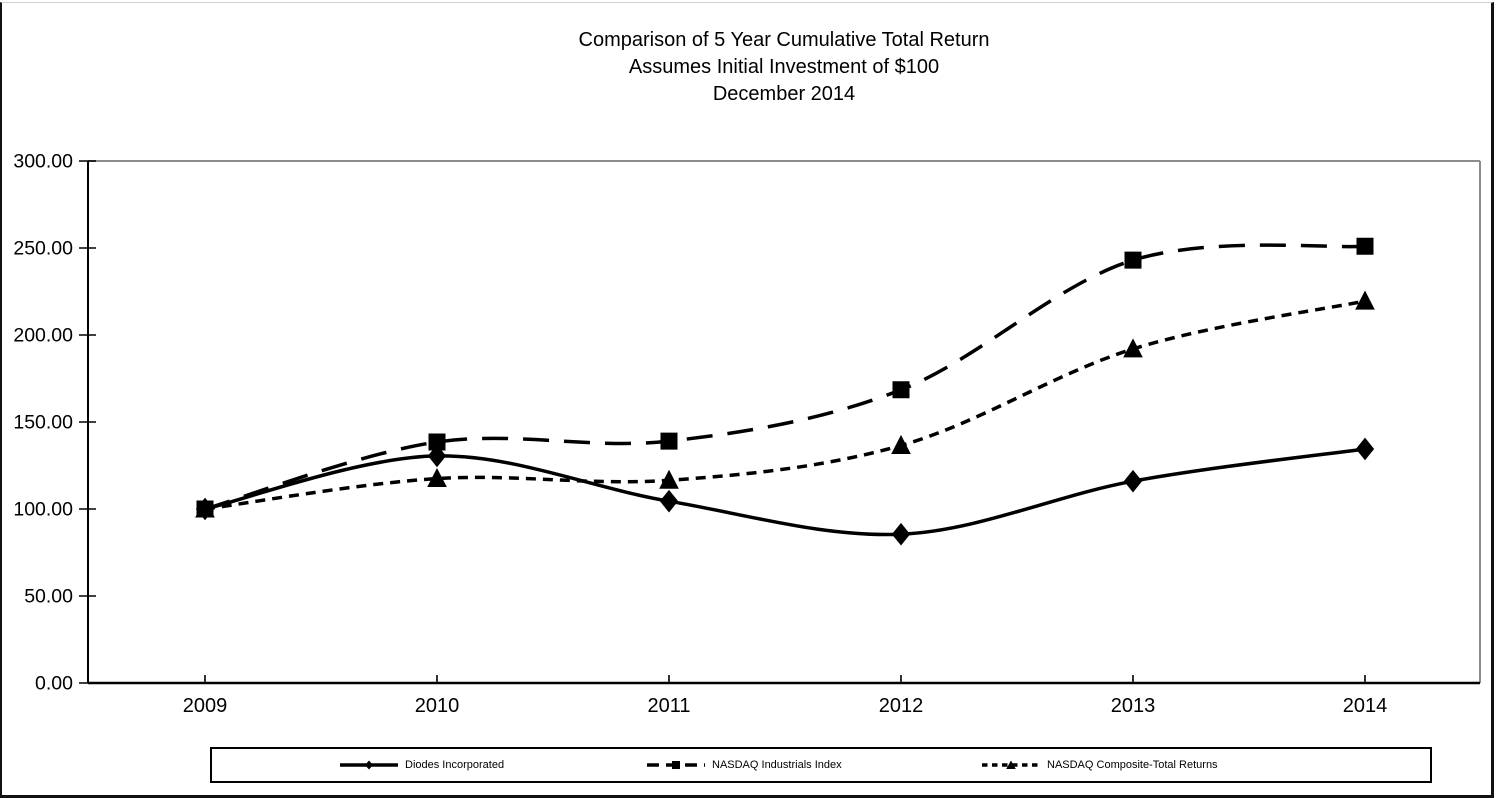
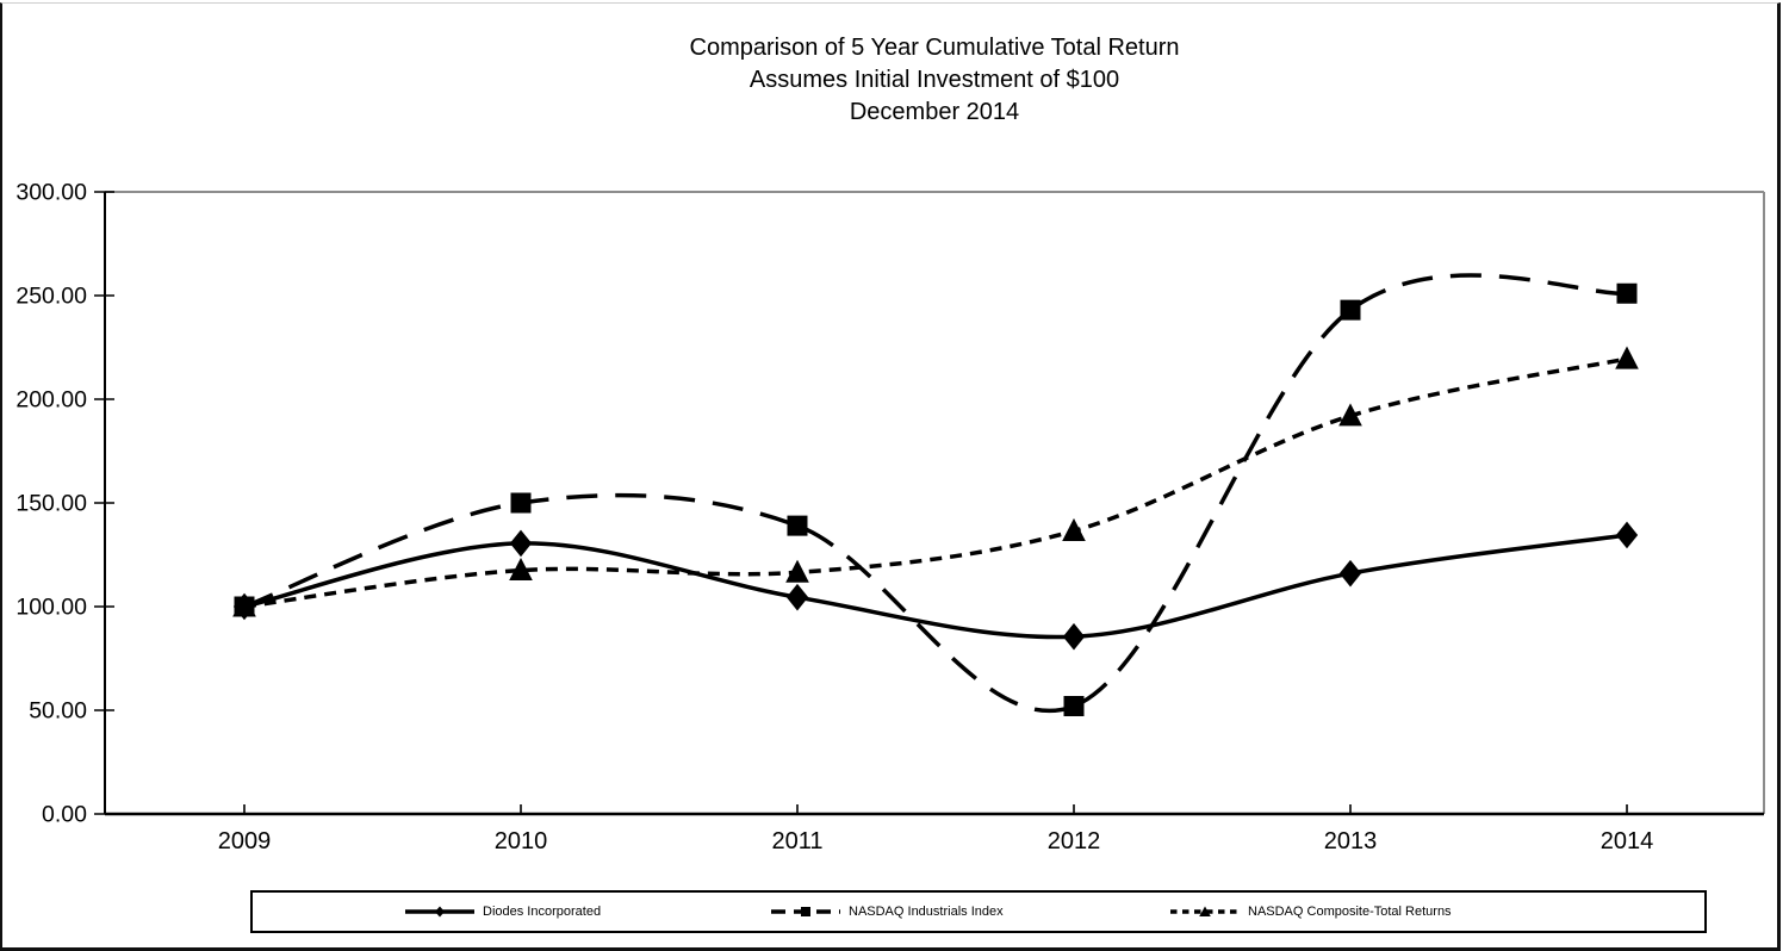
NASDAQ Industrials Index/2010: 138 -> 150
NASDAQ Industrials Index/2012: 168 -> 52
